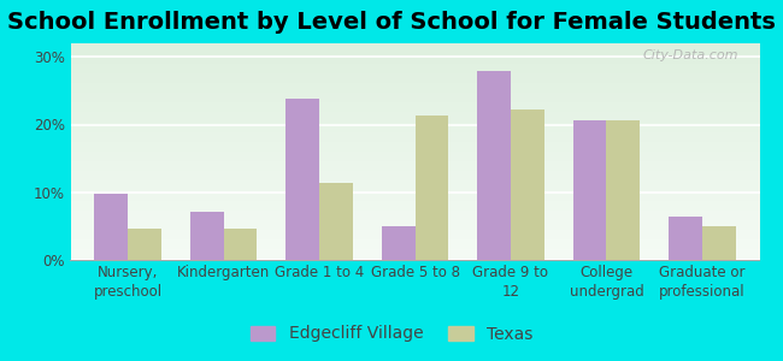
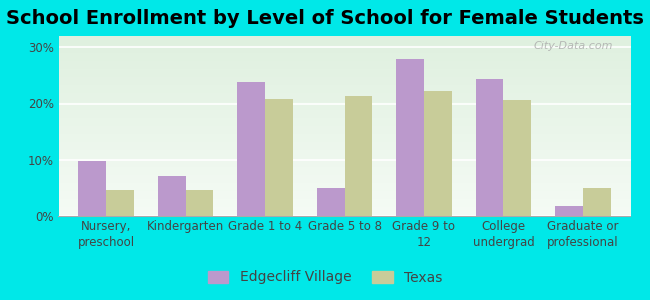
Texas/Grade 1 to 4: 11.4% -> 20.8%
Edgecliff Village/College undergrad: 20.6% -> 24.4%
Edgecliff Village/Graduate or professional: 6.4% -> 1.8%
